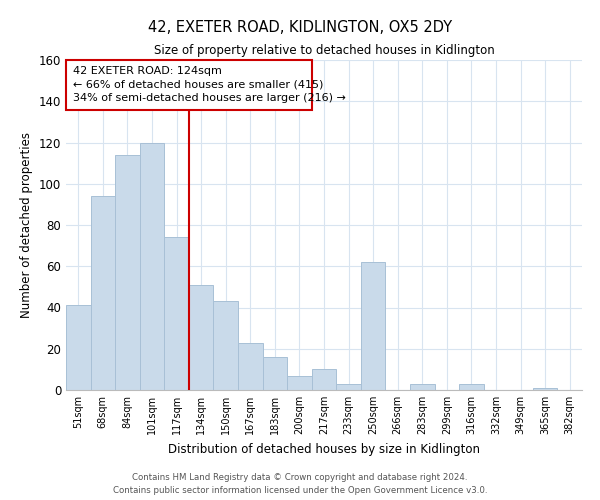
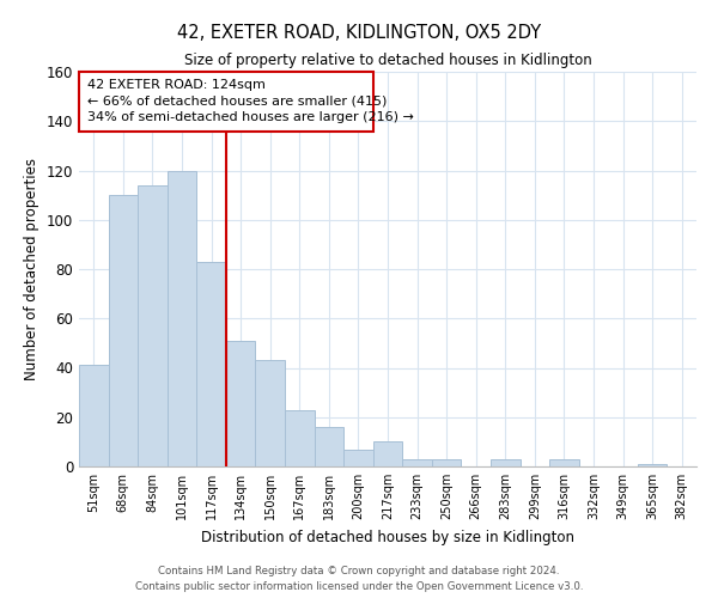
68sqm: 94 -> 110
117sqm: 74 -> 83
250sqm: 62 -> 3
